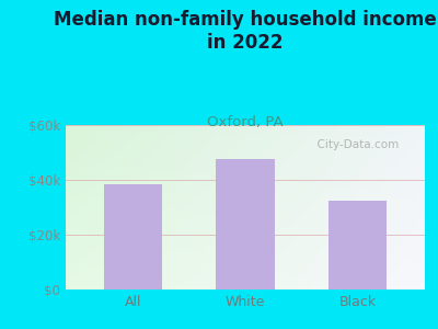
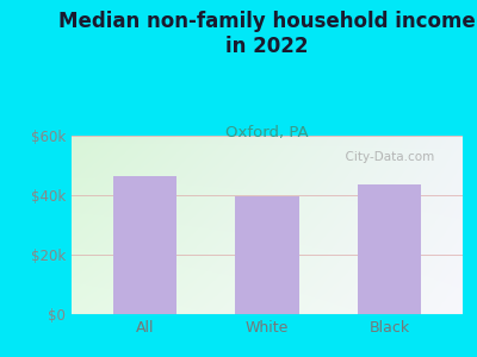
All: $38.5k -> $46.5k
White: $47.5k -> $39.5k
Black: $32.5k -> $43.5k
